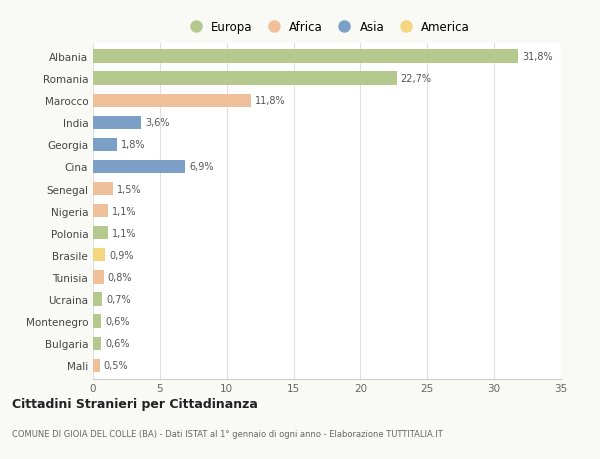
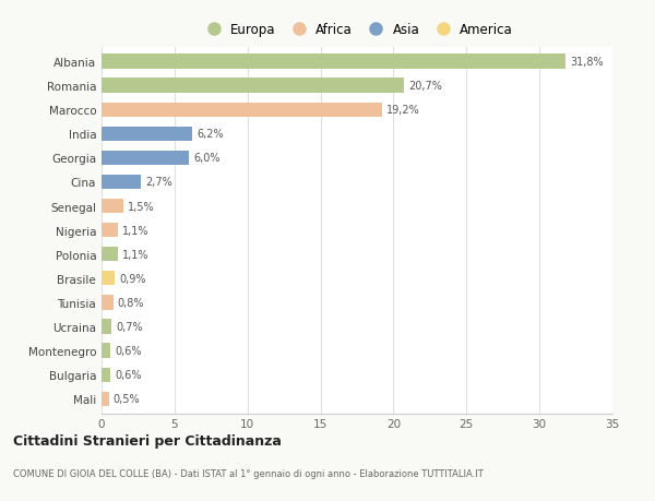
Romania: 22,7% -> 20,7%
Marocco: 11,8% -> 19,2%
India: 3,6% -> 6,2%
Georgia: 1,8% -> 6,0%
Cina: 6,9% -> 2,7%
